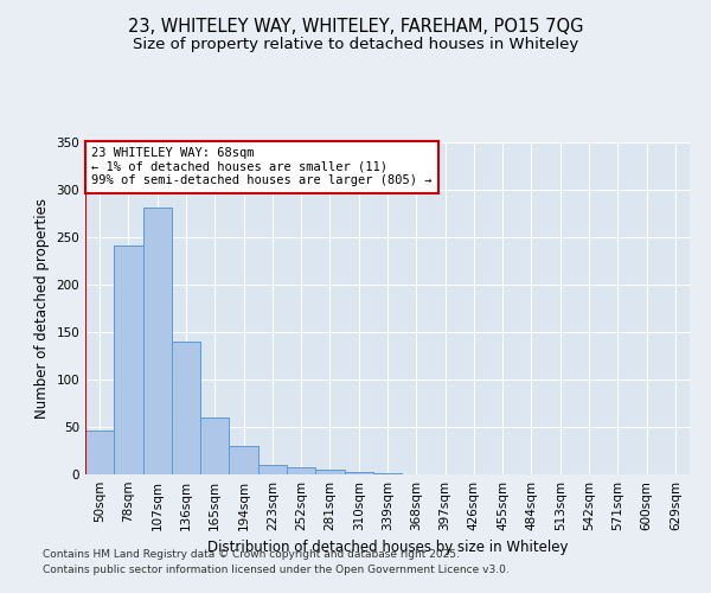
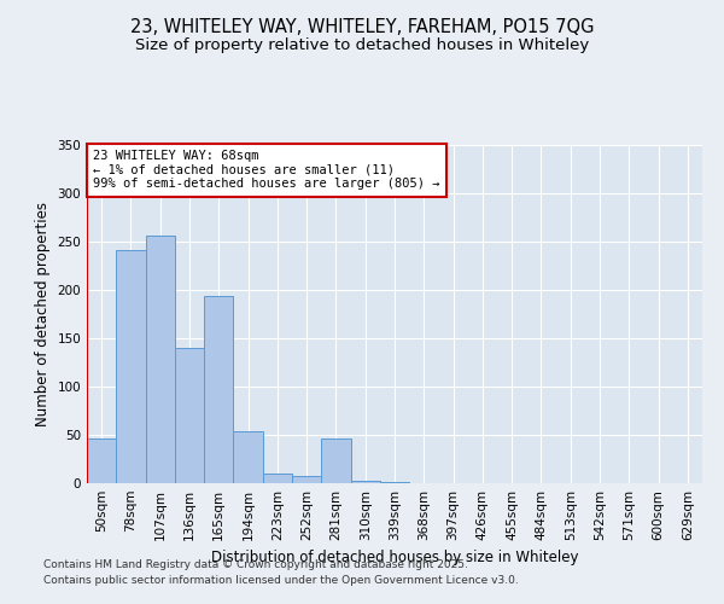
107sqm: 281 -> 256
165sqm: 60 -> 194
194sqm: 30 -> 54
281sqm: 5 -> 46
